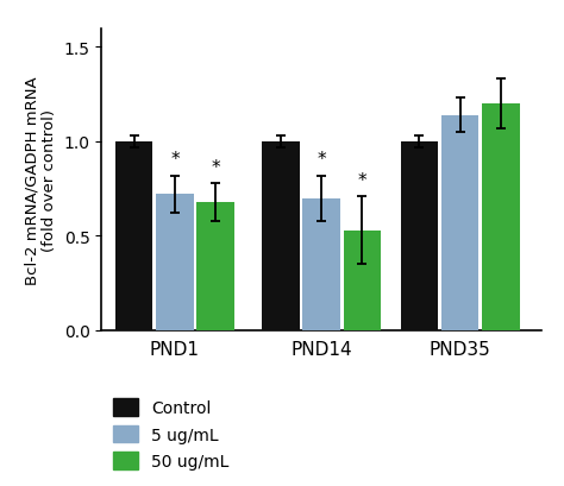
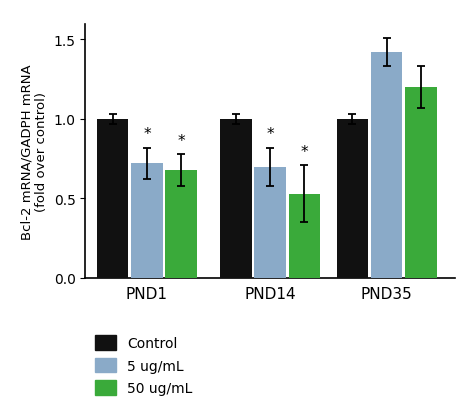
5 ug/mL/PND35: 1.14 -> 1.42
